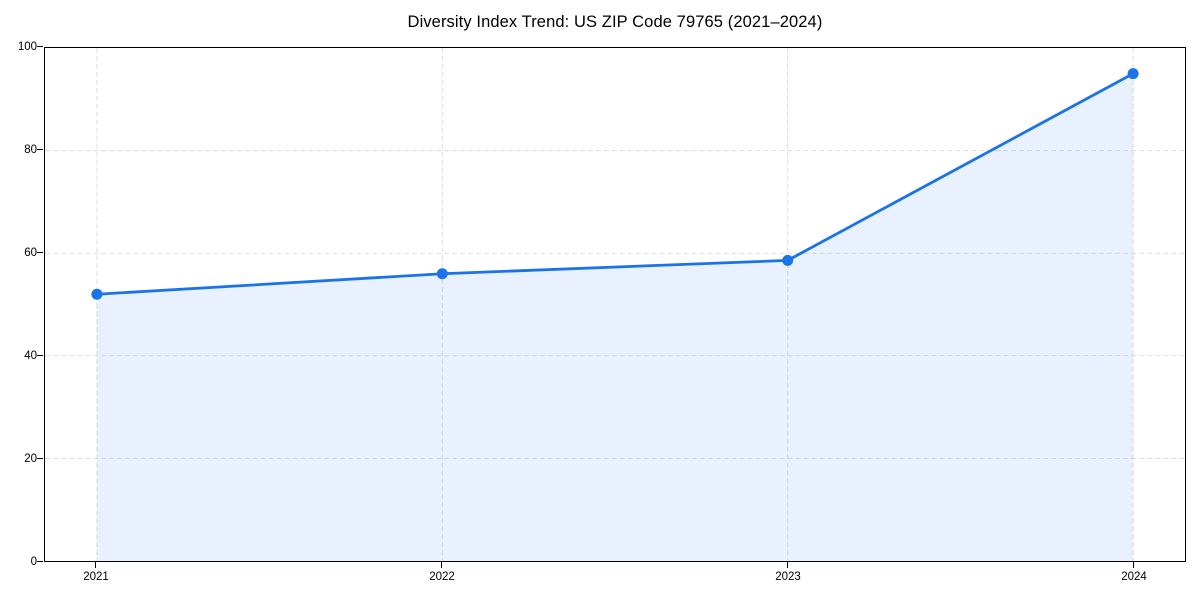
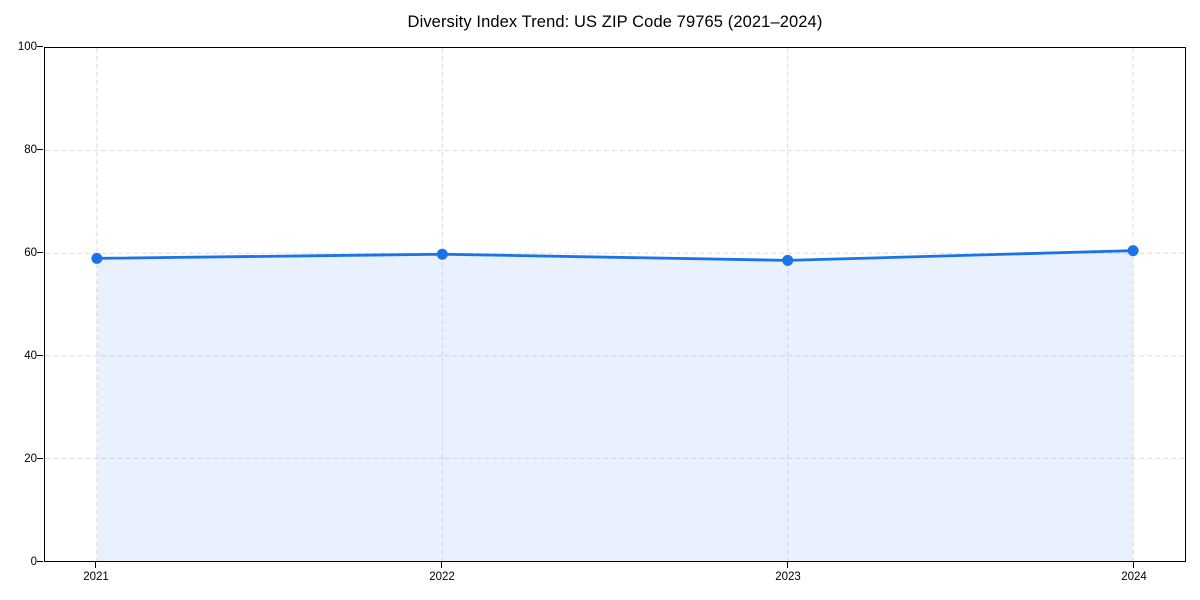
2021: 52 -> 59
2022: 56 -> 60
2024: 95 -> 60
